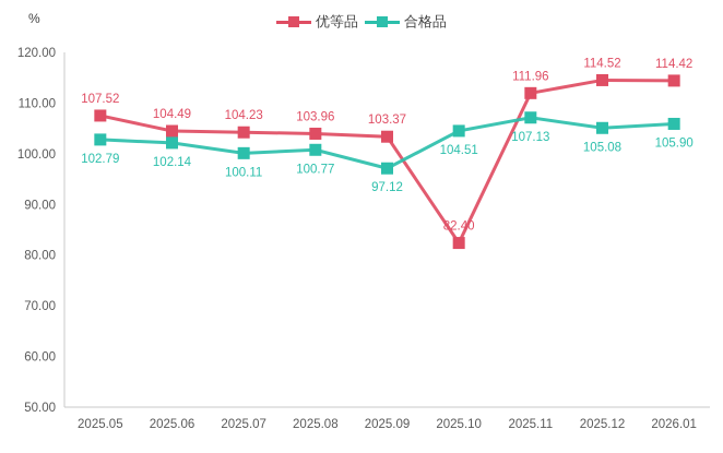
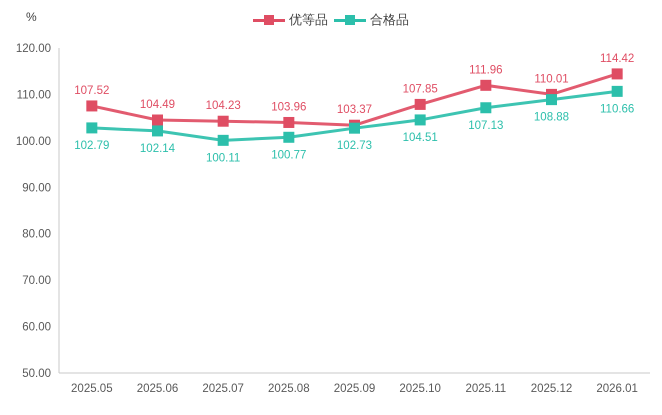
合格品/2025.09: 97.12 -> 102.73
优等品/2025.10: 82.40 -> 107.85
优等品/2025.12: 114.52 -> 110.01
合格品/2025.12: 105.08 -> 108.88
合格品/2026.01: 105.90 -> 110.66
